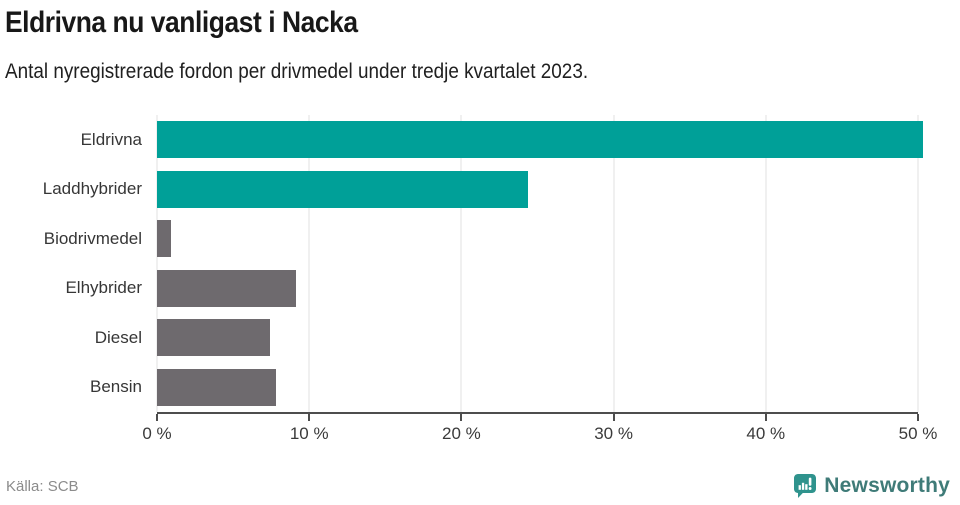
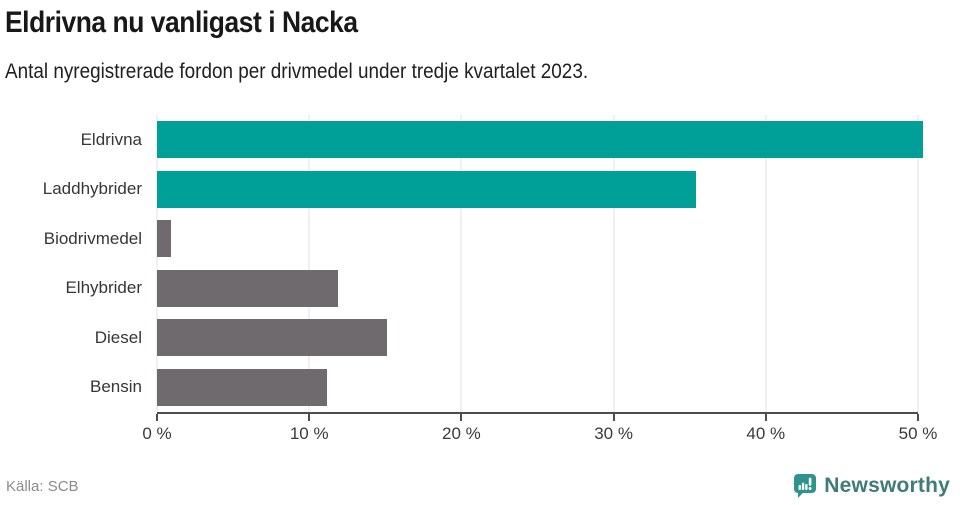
Laddhybrider: 24.4% -> 35.4%
Elhybrider: 9.1% -> 11.9%
Diesel: 7.4% -> 15.1%
Bensin: 7.8% -> 11.2%
